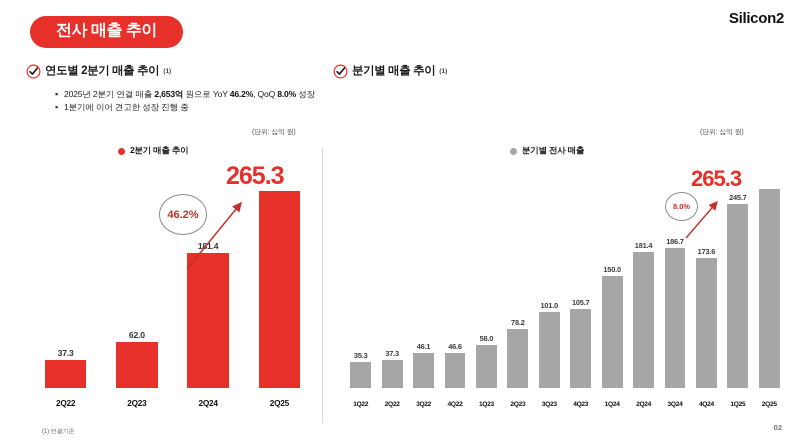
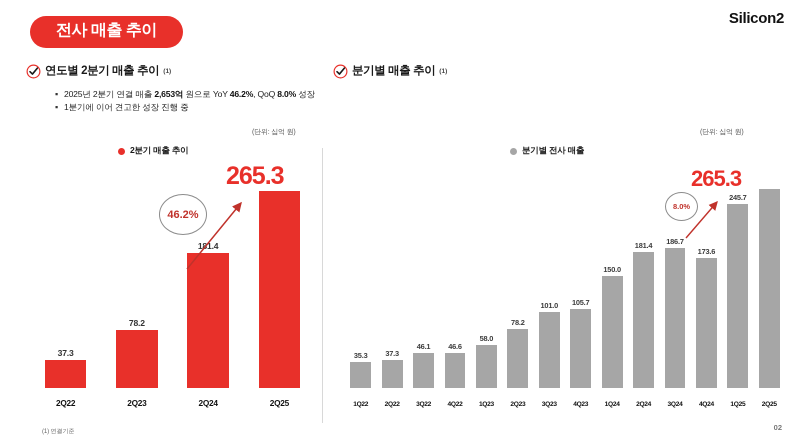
2분기 매출 추이/2Q23: 62.0 -> 78.2
